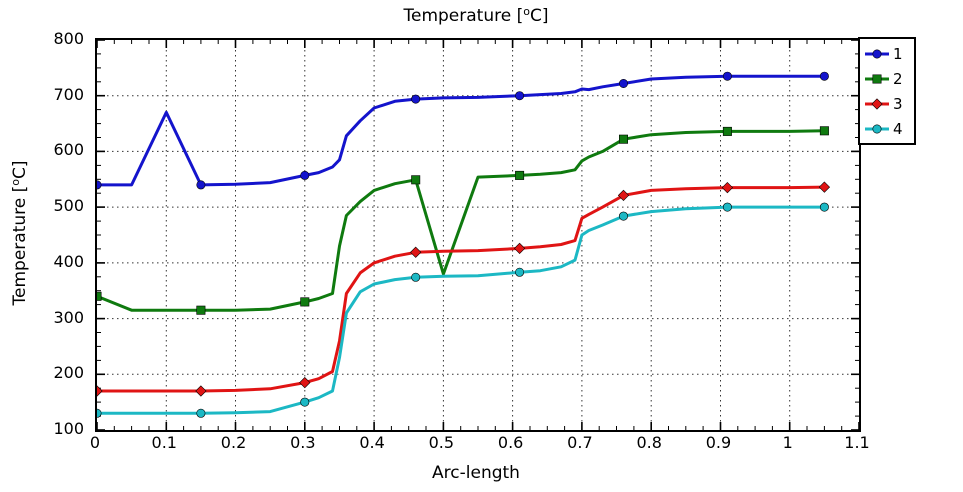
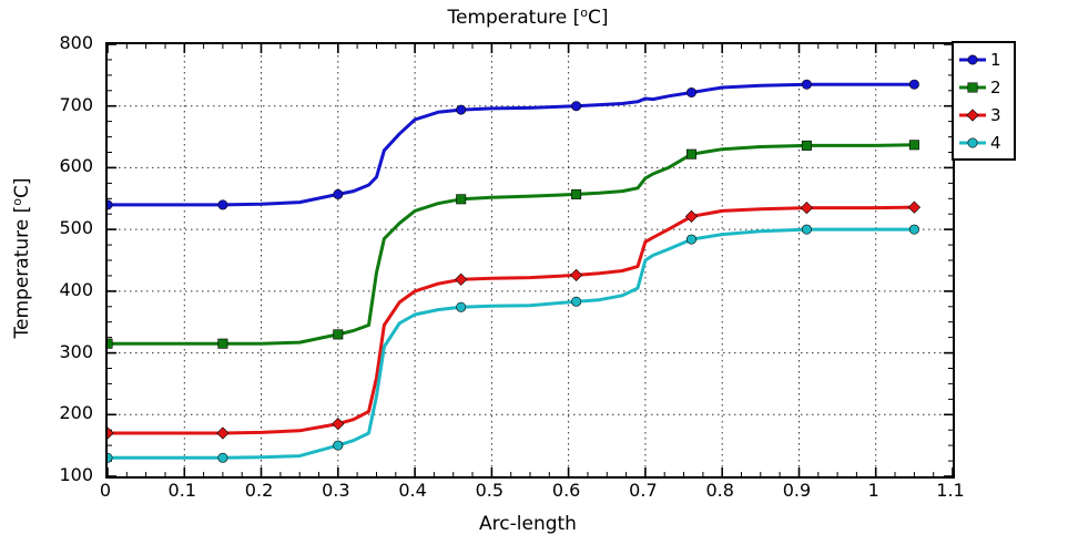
2/0: 340 -> 320
1/0.1: 670 -> 540
2/0.5: 380 -> 550
